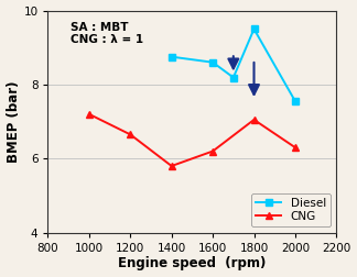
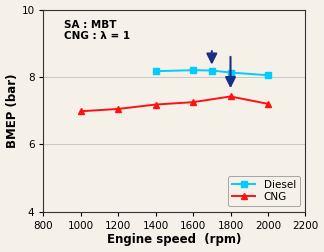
CNG/1000: 7.20 -> 6.98
CNG/1200: 6.65 -> 7.05
Diesel/1400: 8.75 -> 8.17
CNG/1400: 5.80 -> 7.18
Diesel/1600: 8.60 -> 8.20
CNG/1600: 6.20 -> 7.25
Diesel/1800: 9.50 -> 8.13
CNG/1800: 7.05 -> 7.42
Diesel/2000: 7.55 -> 8.05
CNG/2000: 6.30 -> 7.20
